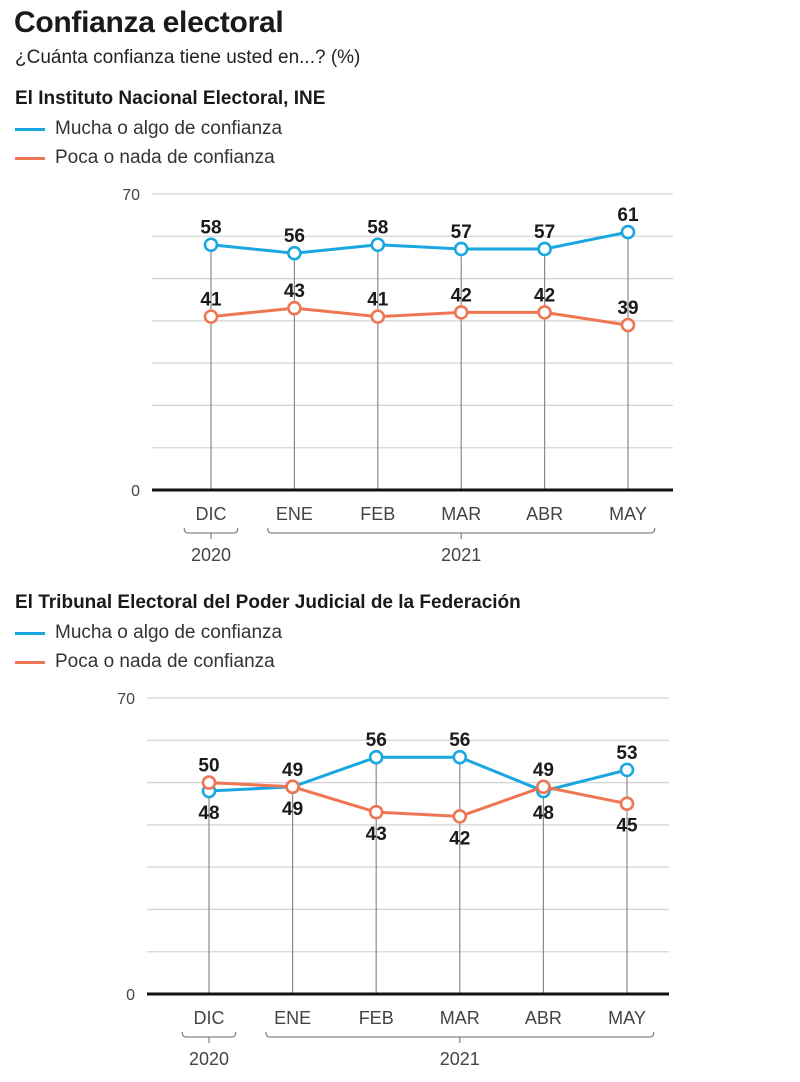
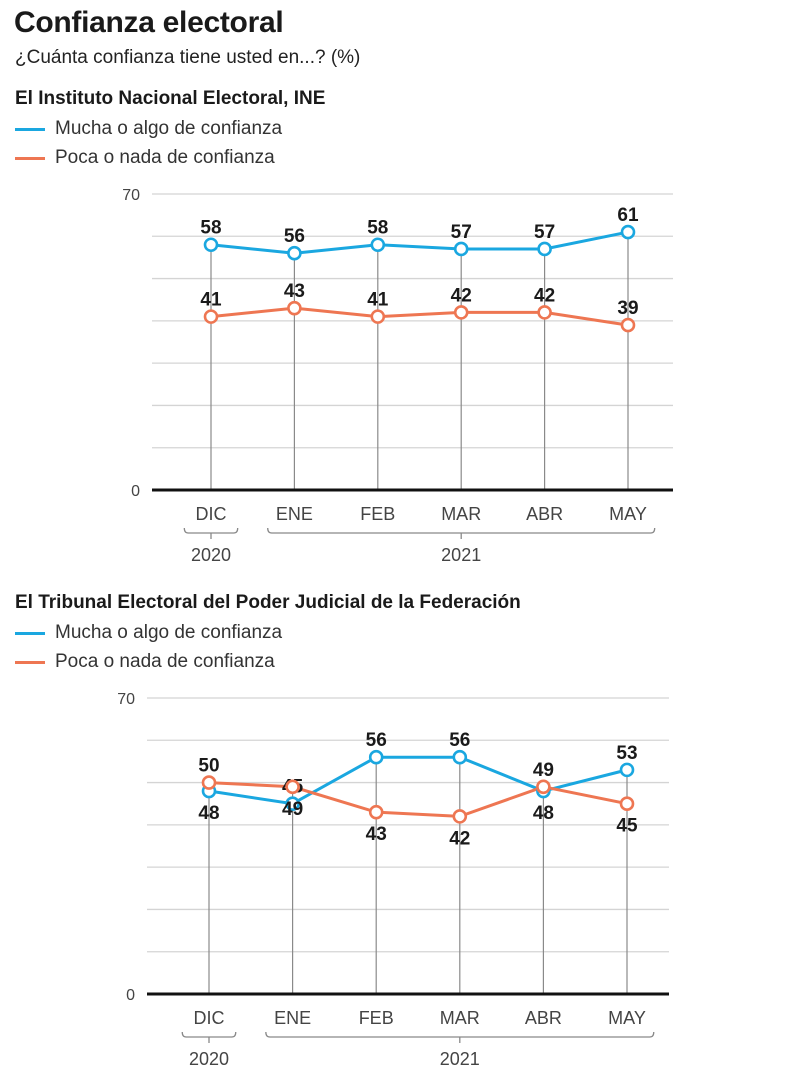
El Tribunal Electoral del Poder Judicial de la Federación/Mucha o algo de confianza/ENE: 49 -> 45
